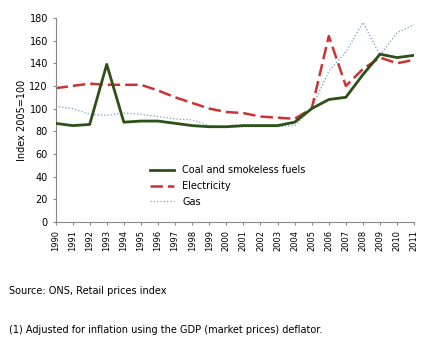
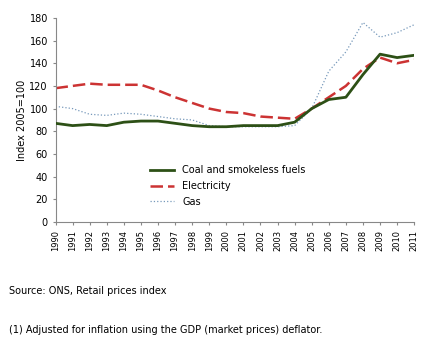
Coal and smokeless fuels/1993: 139 -> 85
Electricity/2006: 164 -> 110
Gas/2009: 147 -> 163
